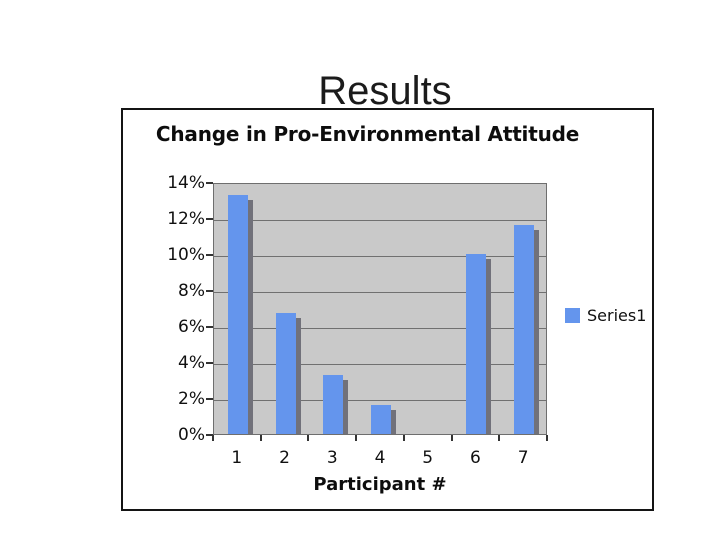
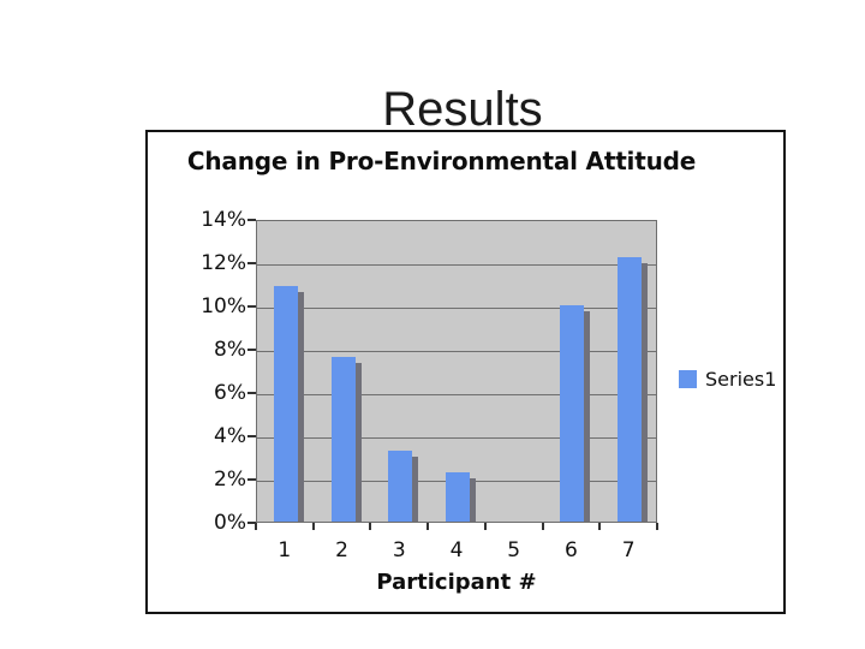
1: 13.3% -> 10.9%
2: 6.7% -> 7.6%
4: 1.6% -> 2.3%
7: 11.6% -> 12.2%
